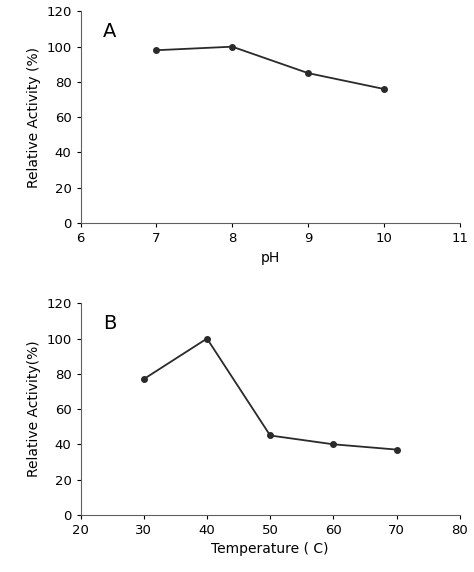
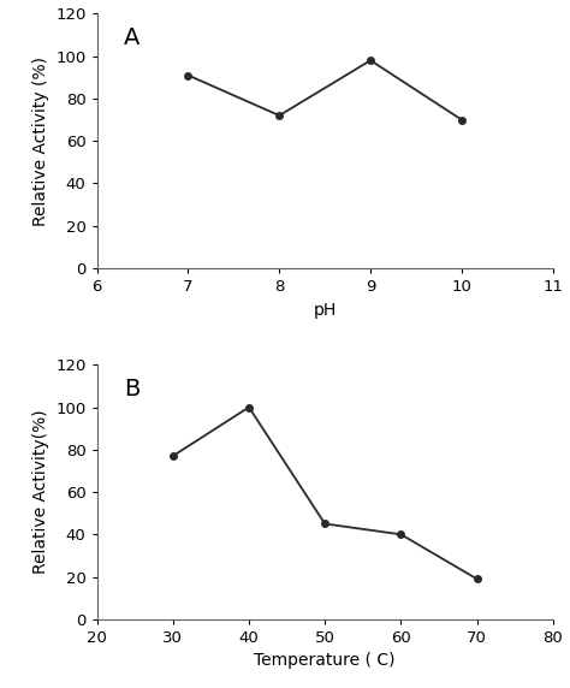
7: 98 -> 91
8: 100 -> 72
9: 85 -> 98
10: 76 -> 70
70: 37 -> 19
